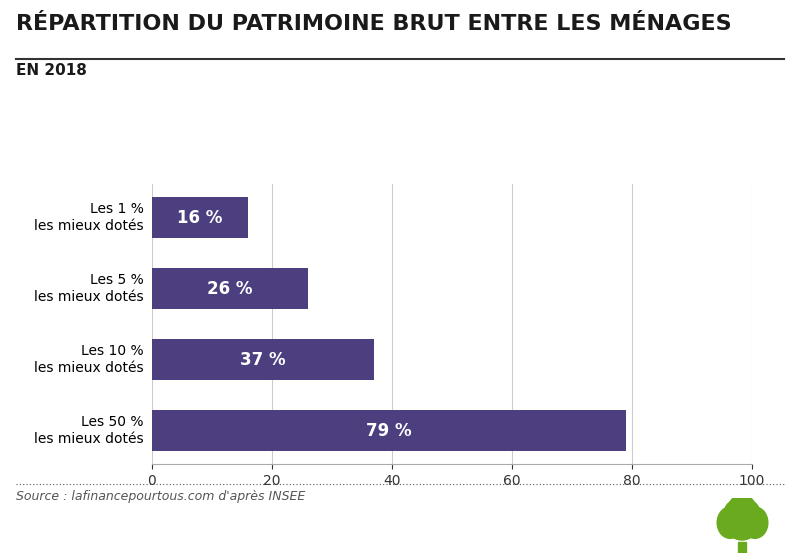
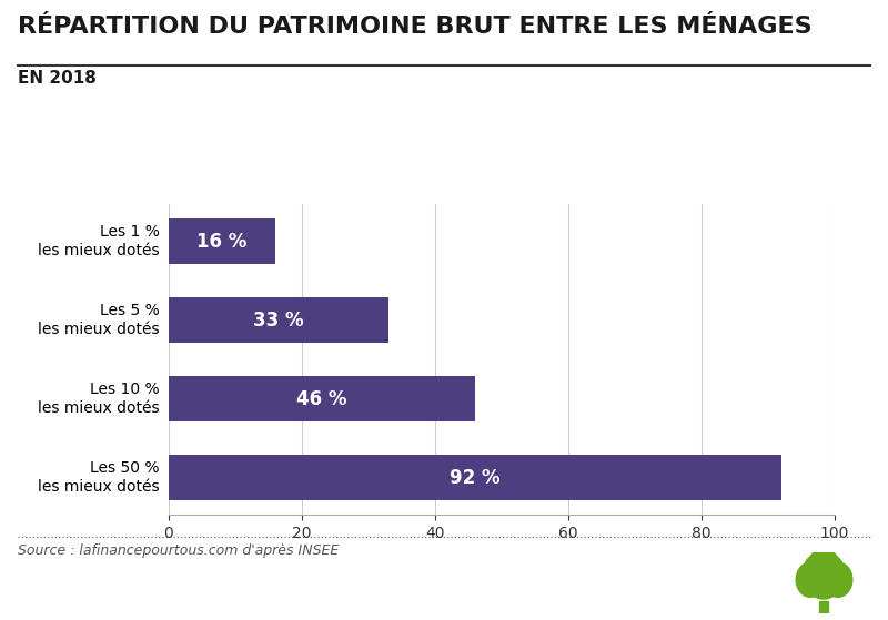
Les 5 % les mieux dotés: 26 -> 33
Les 10 % les mieux dotés: 37 -> 46
Les 50 % les mieux dotés: 79 -> 92
